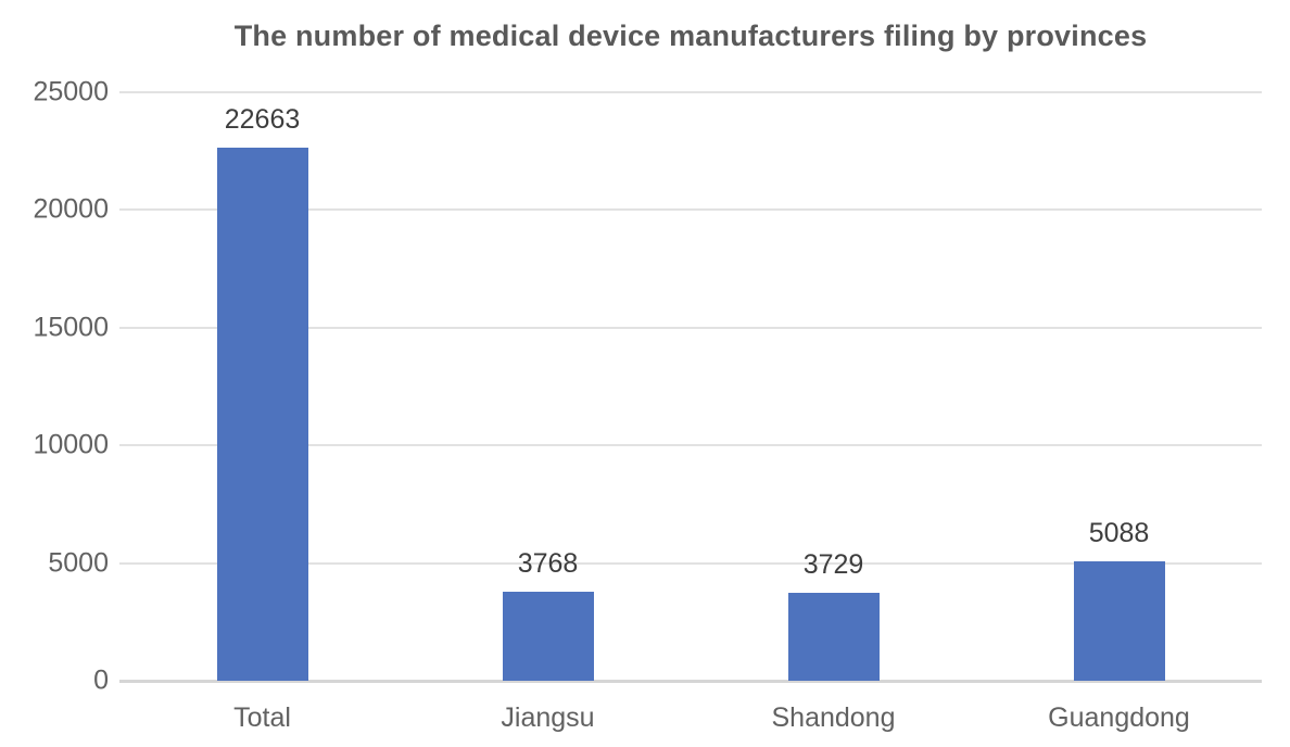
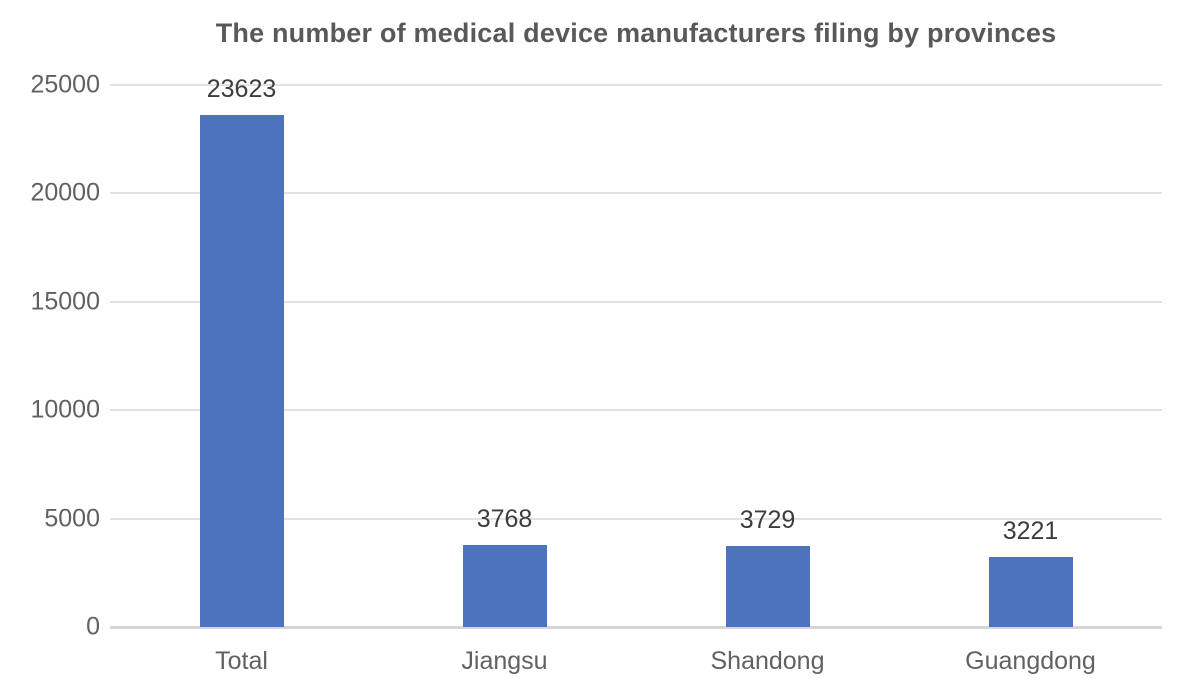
Total: 22663 -> 23623
Guangdong: 5088 -> 3221
